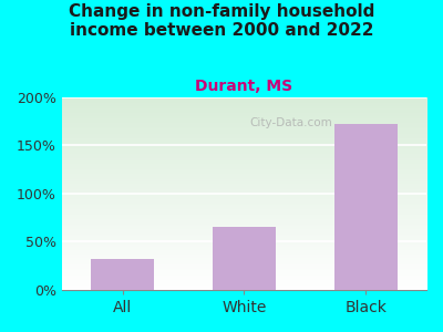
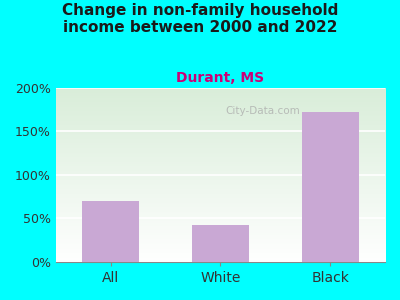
All: 32% -> 70%
White: 66% -> 43%
